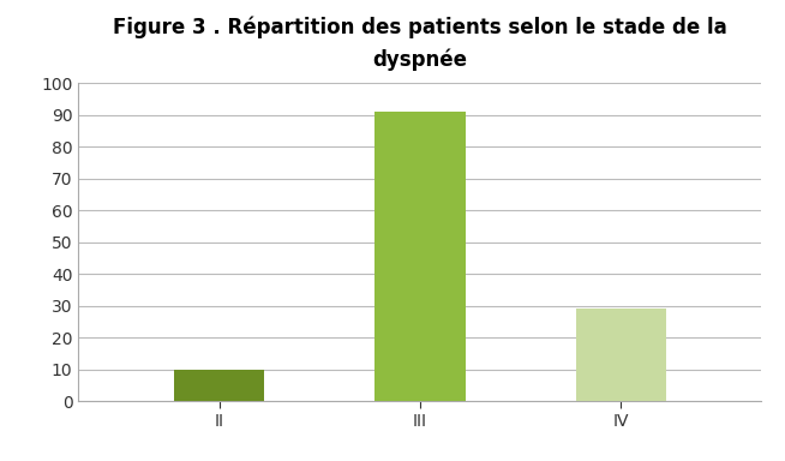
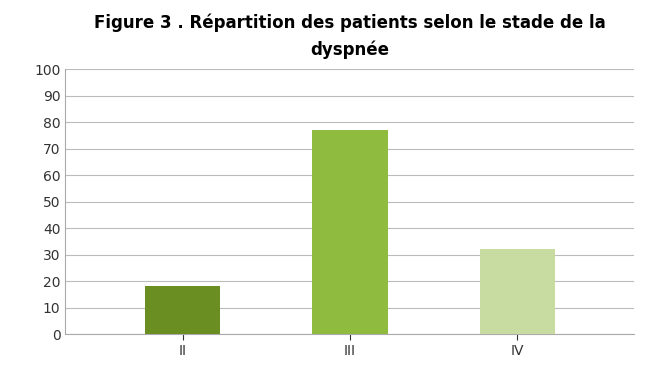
II: 10 -> 18
III: 91 -> 77
IV: 29 -> 32
